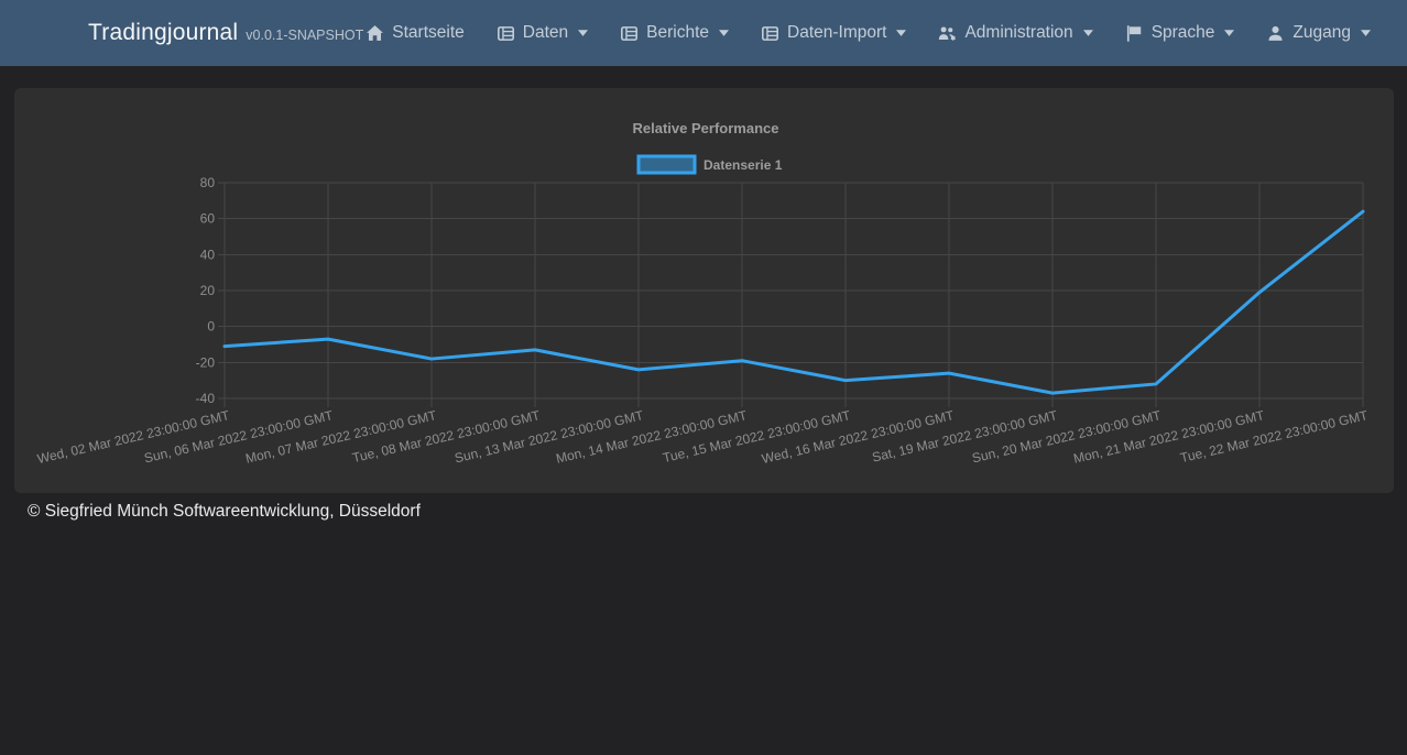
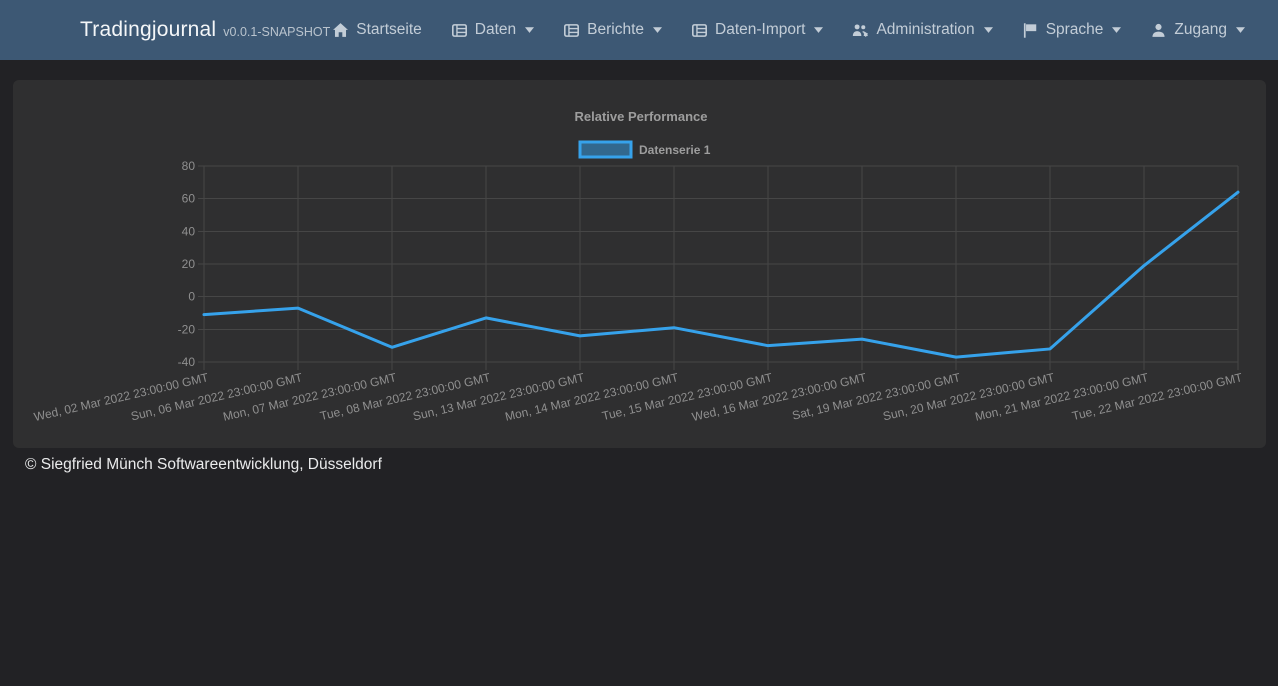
Mon, 07 Mar 2022 23:00:00 GMT: -18 -> -31
